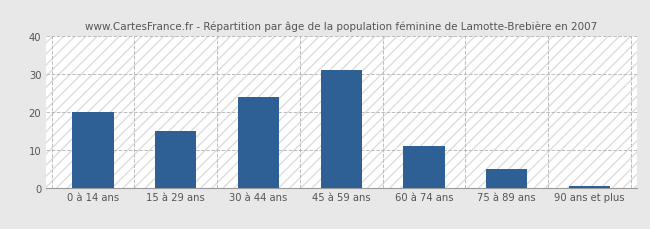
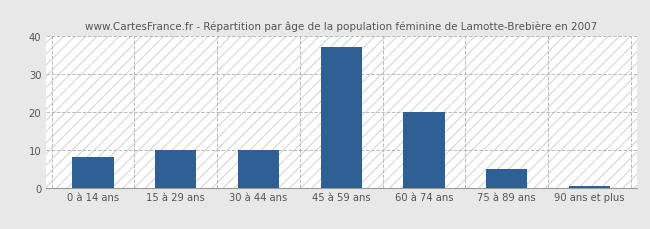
0 à 14 ans: 20.0 -> 8.0
15 à 29 ans: 15.0 -> 10.0
30 à 44 ans: 24.0 -> 10.0
45 à 59 ans: 31.0 -> 37.0
60 à 74 ans: 11.0 -> 20.0
